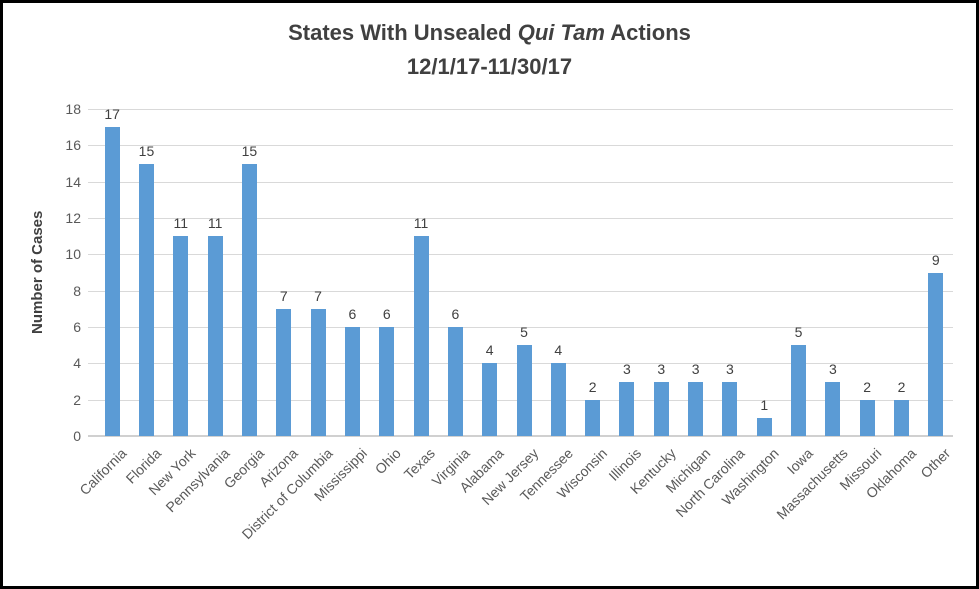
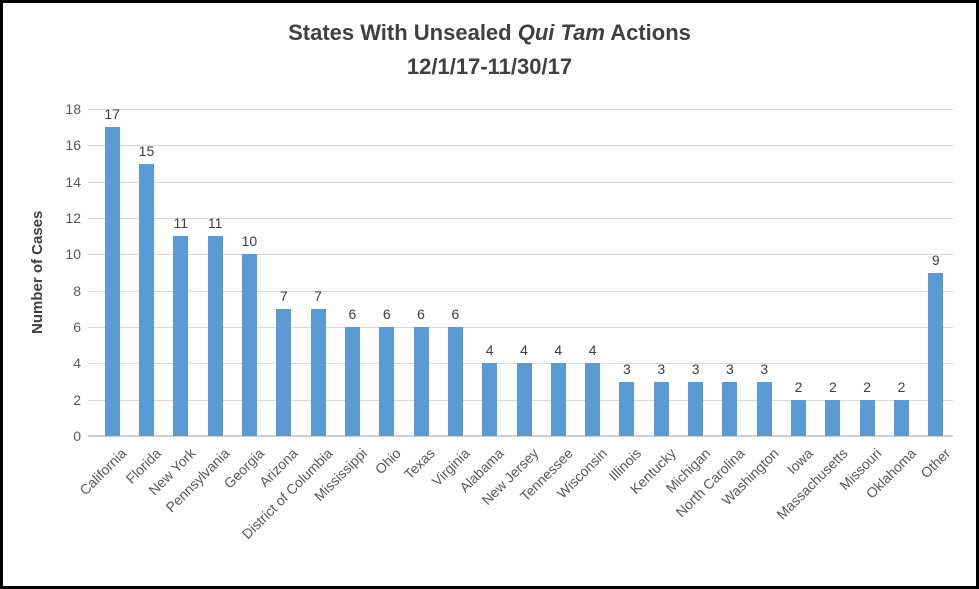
Georgia: 15 -> 10
Texas: 11 -> 6
New Jersey: 5 -> 4
Wisconsin: 2 -> 4
Washington: 1 -> 3
Iowa: 5 -> 2
Massachusetts: 3 -> 2
